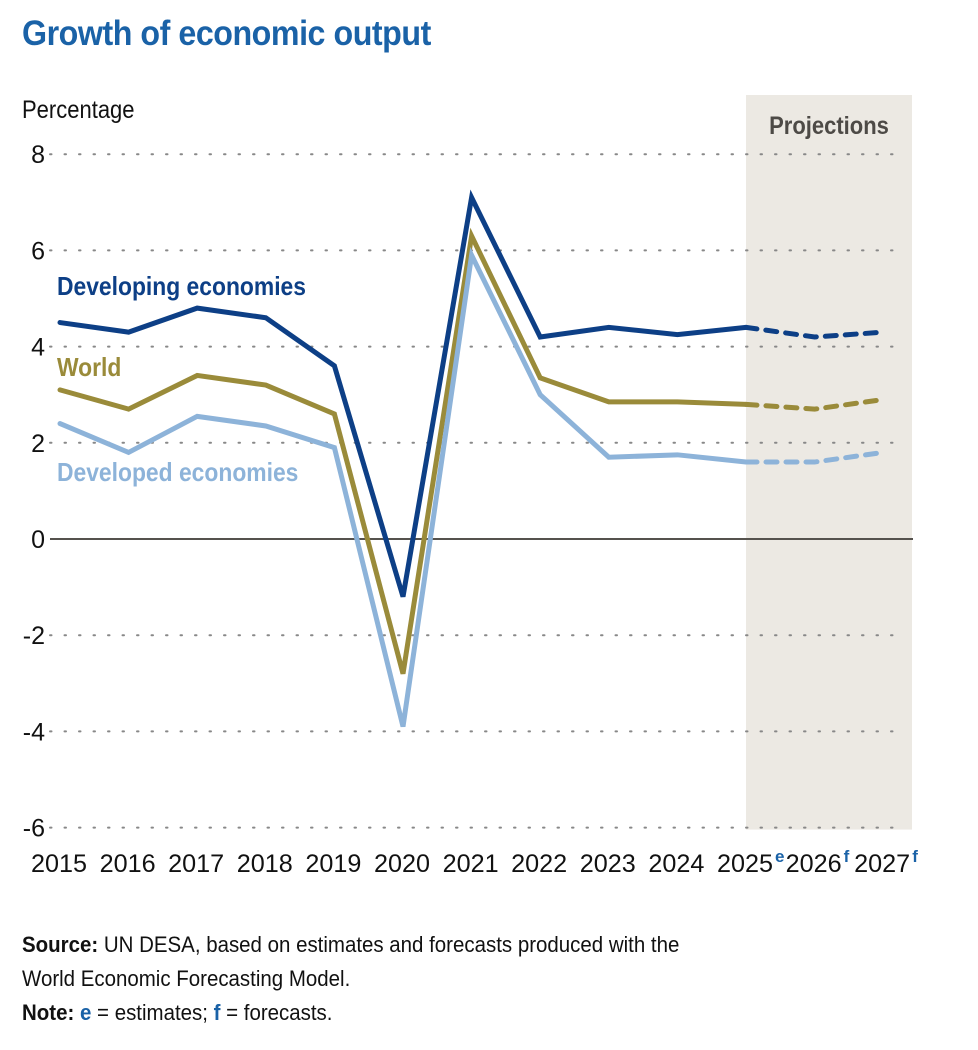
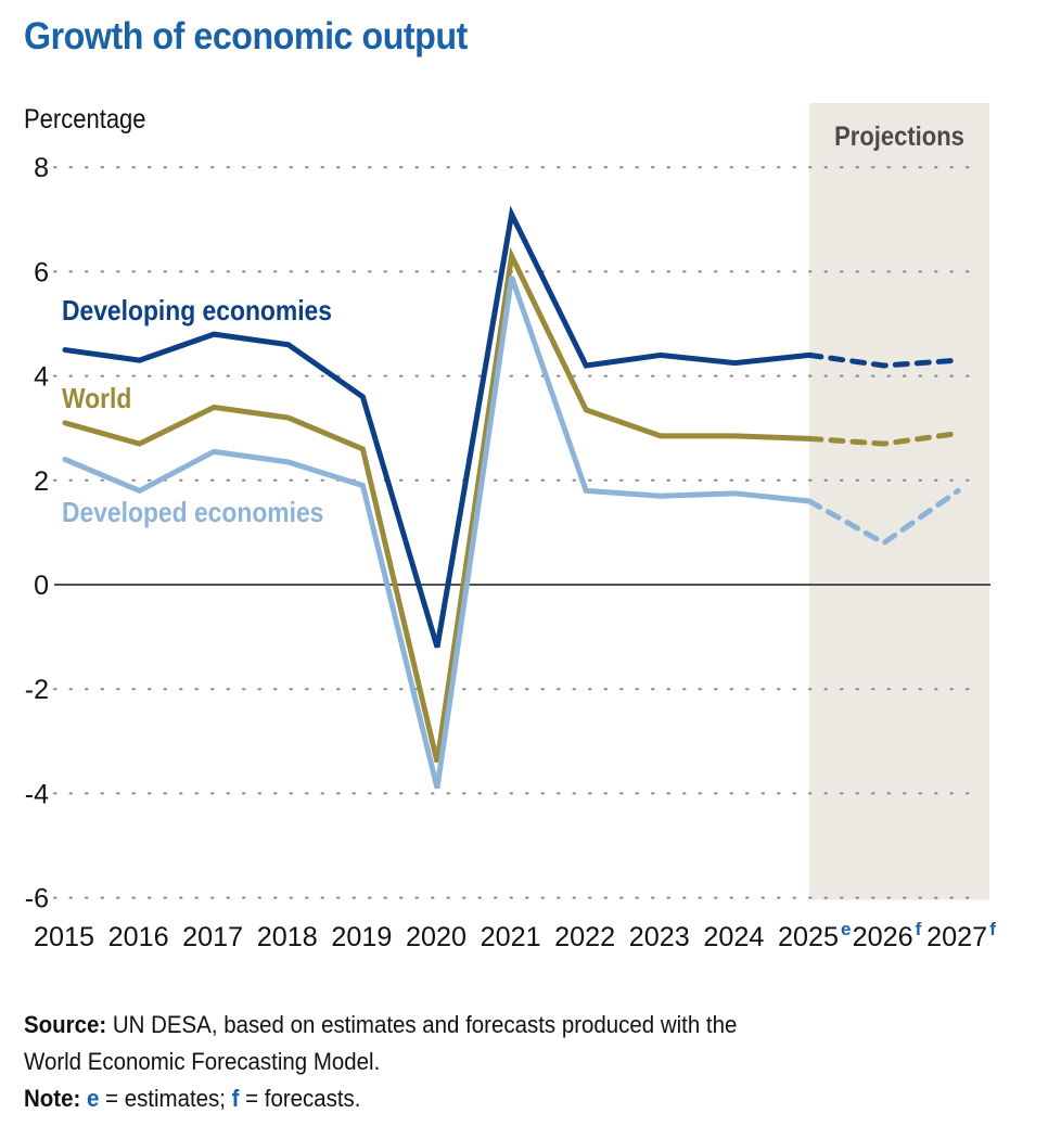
World/2020: -2.8 -> -3.4
Developed economies/2022: 3.0 -> 1.8
Developed economies/2026: 1.6 -> 0.8
